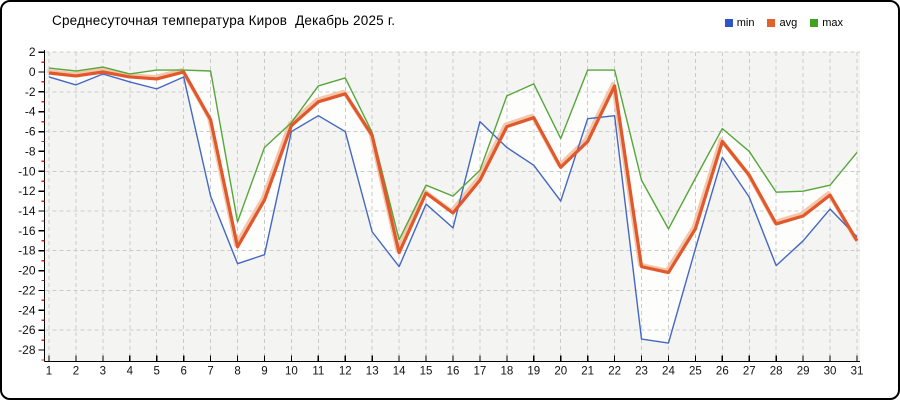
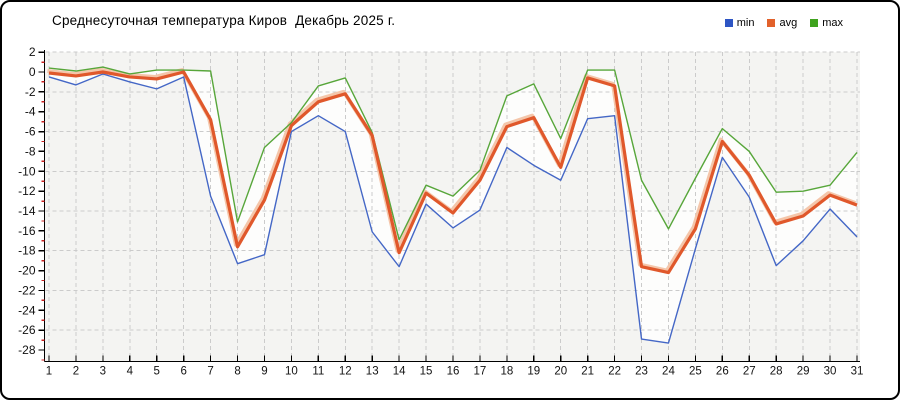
min/17: -5 -> -14
min/20: -13 -> -11
avg/21: -7 -> -1
avg/31: -17 -> -13
